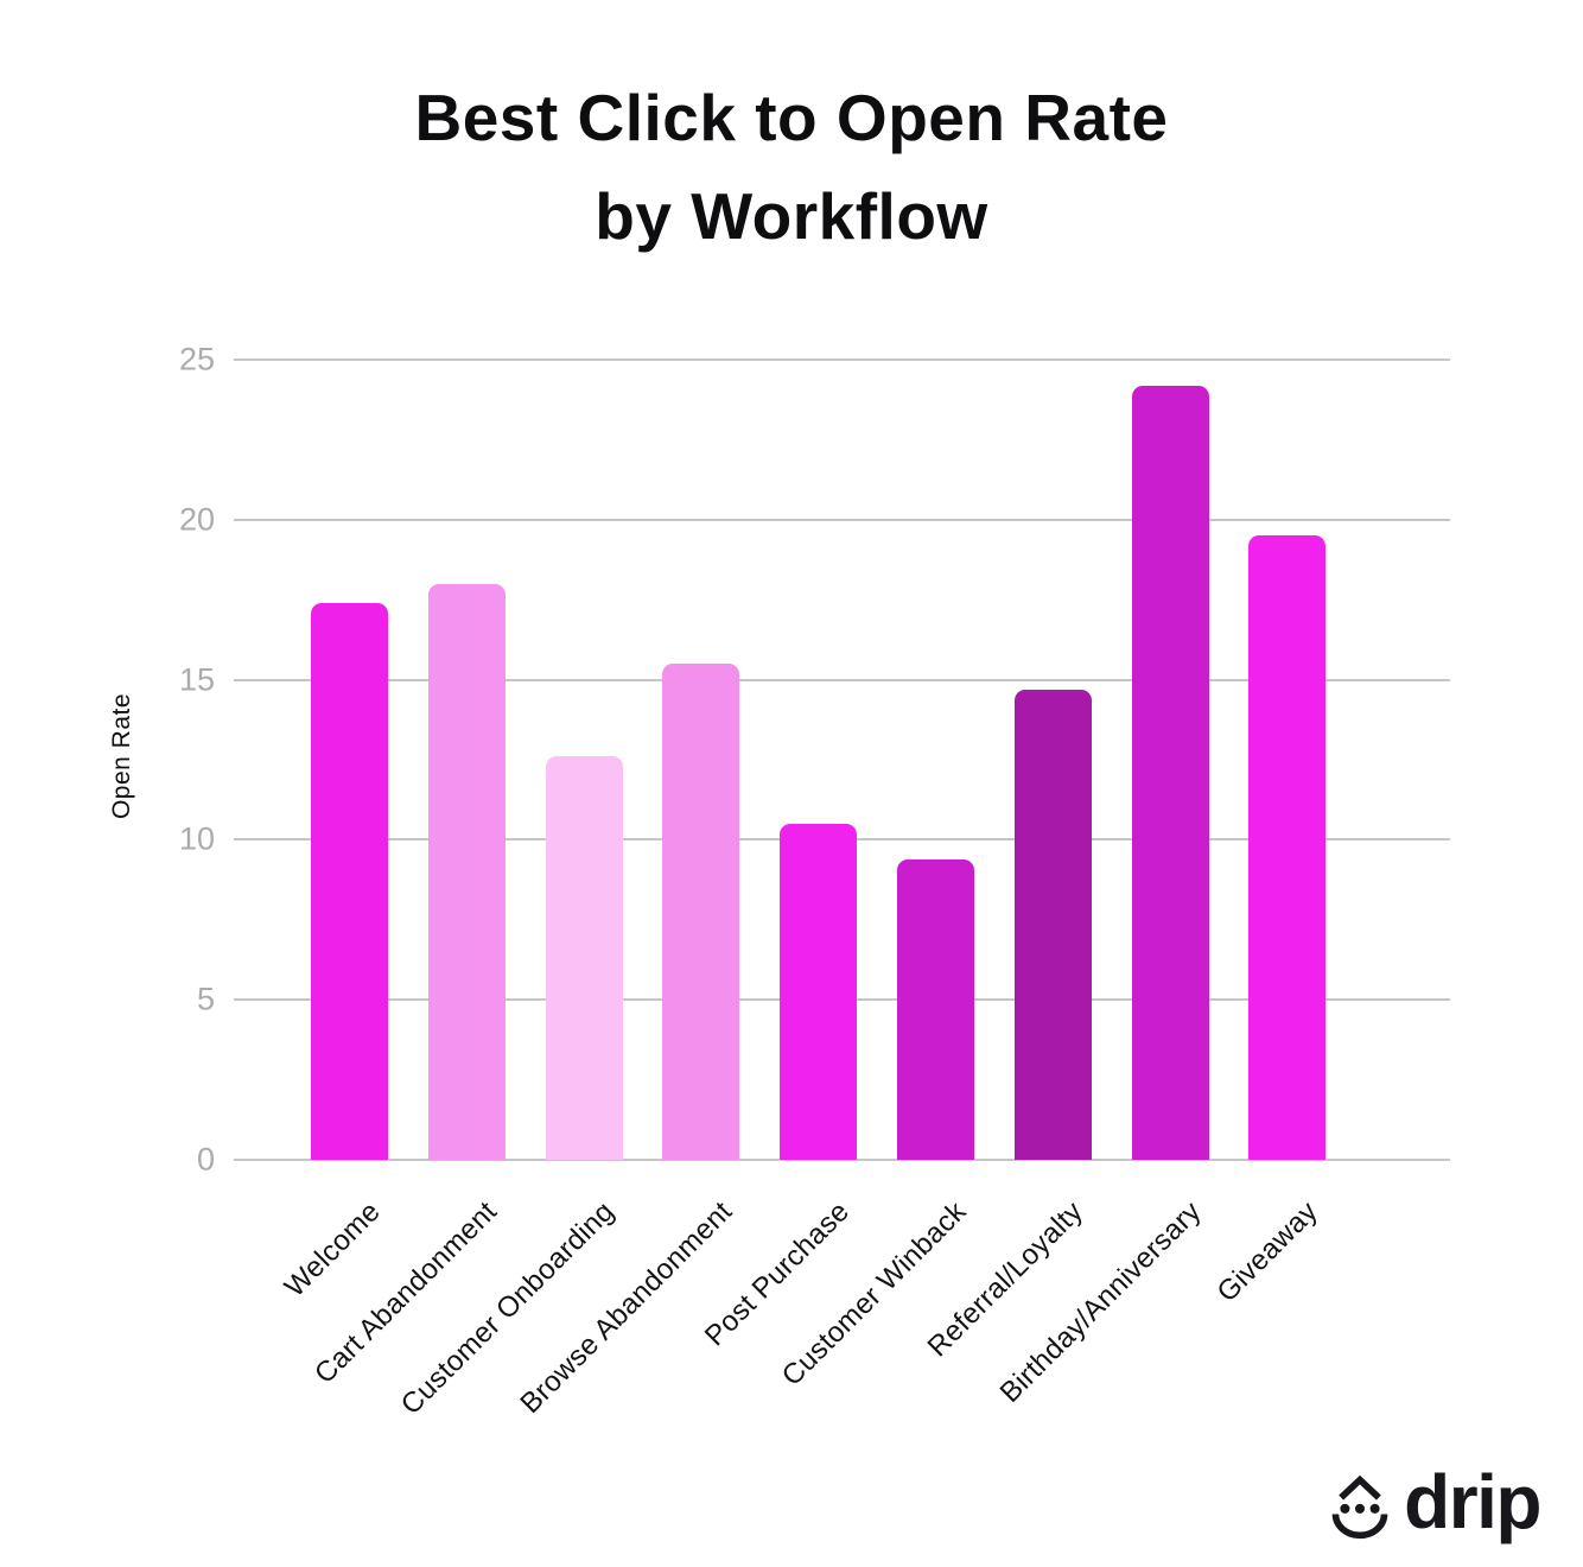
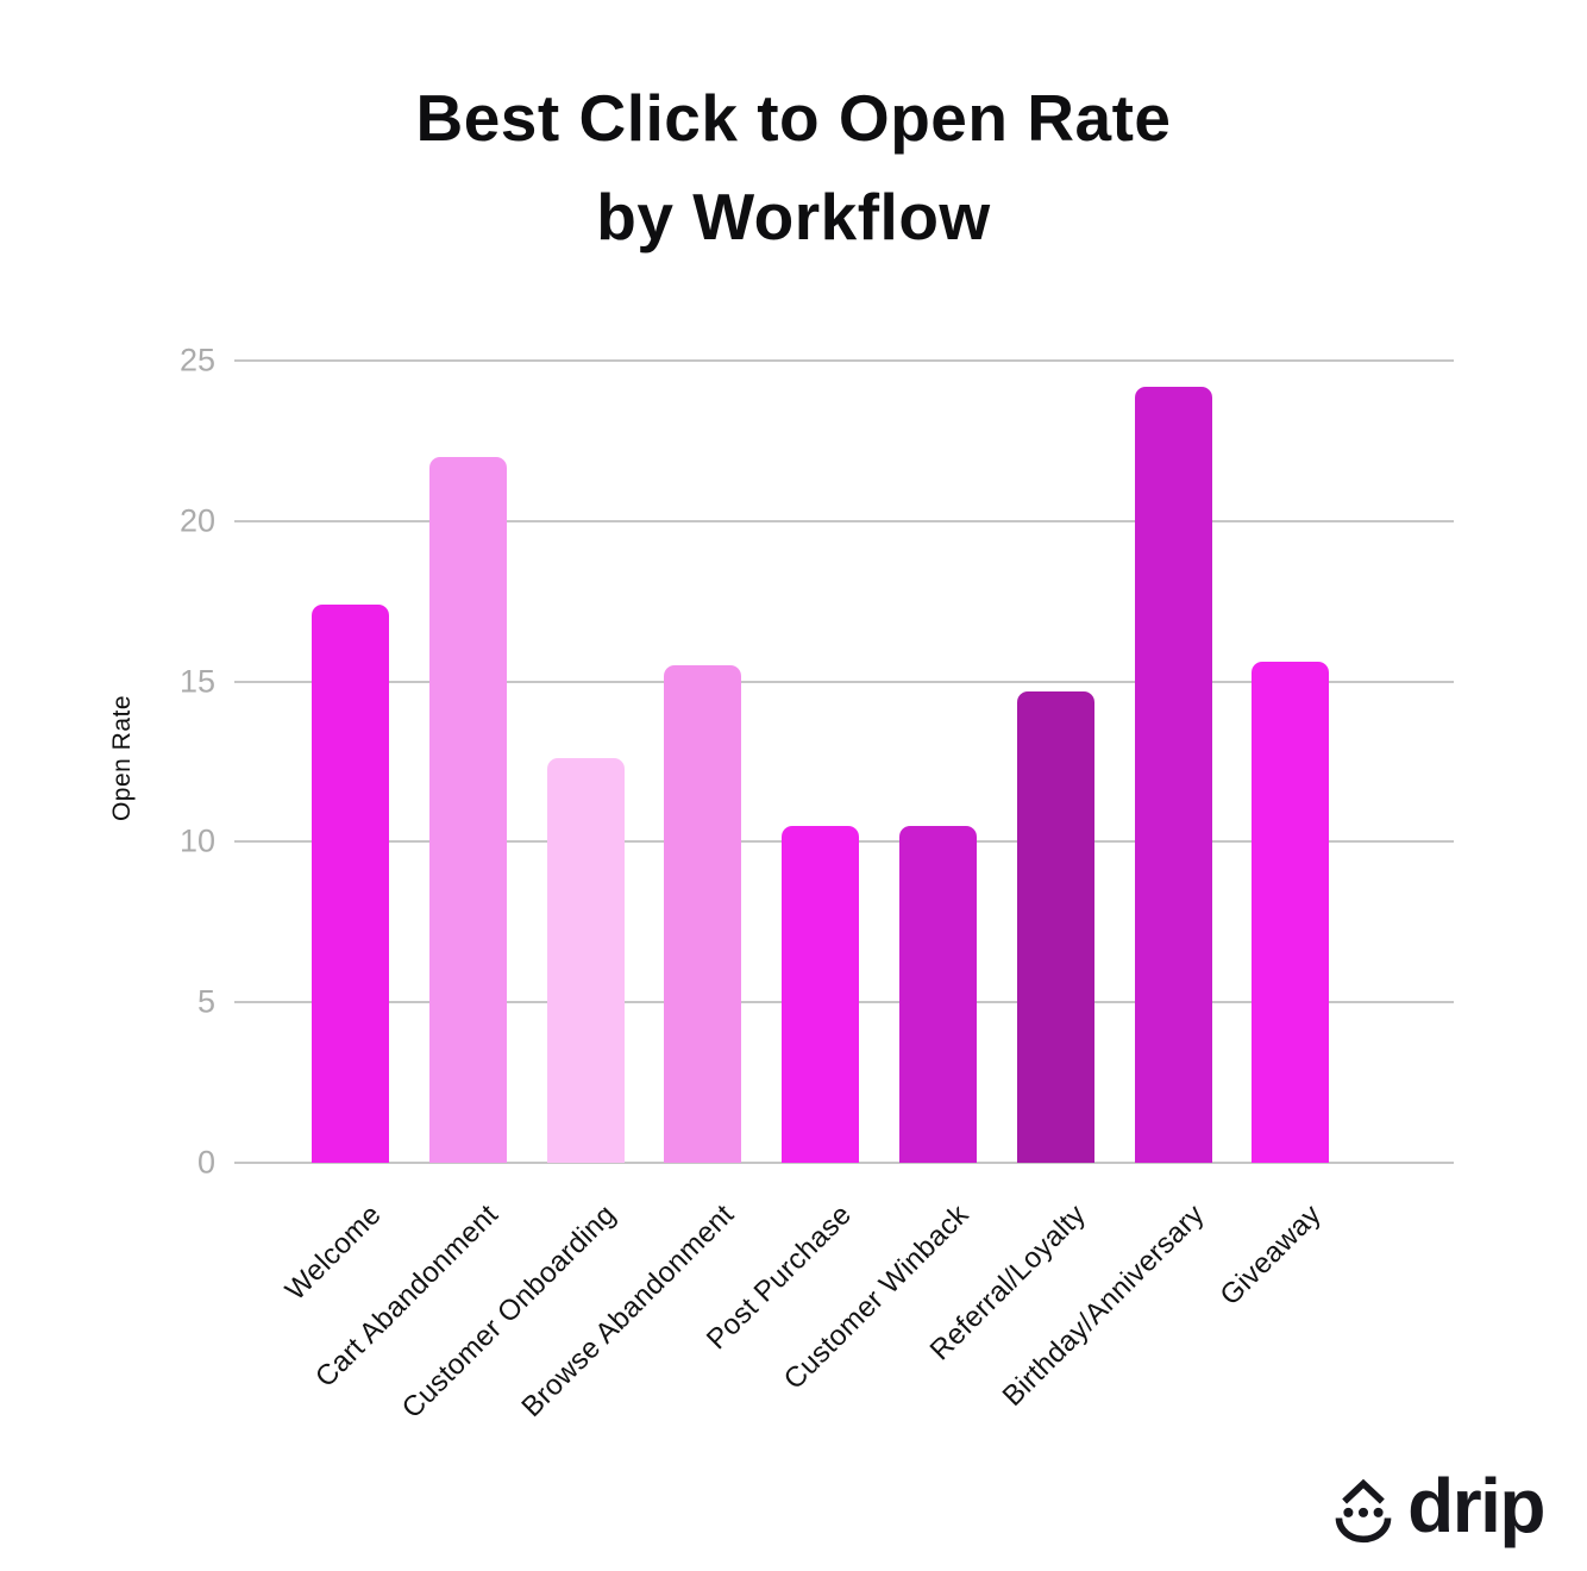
Cart Abandonment: 18.0 -> 22.0
Customer Winback: 9.4 -> 10.5
Giveaway: 19.5 -> 15.6
